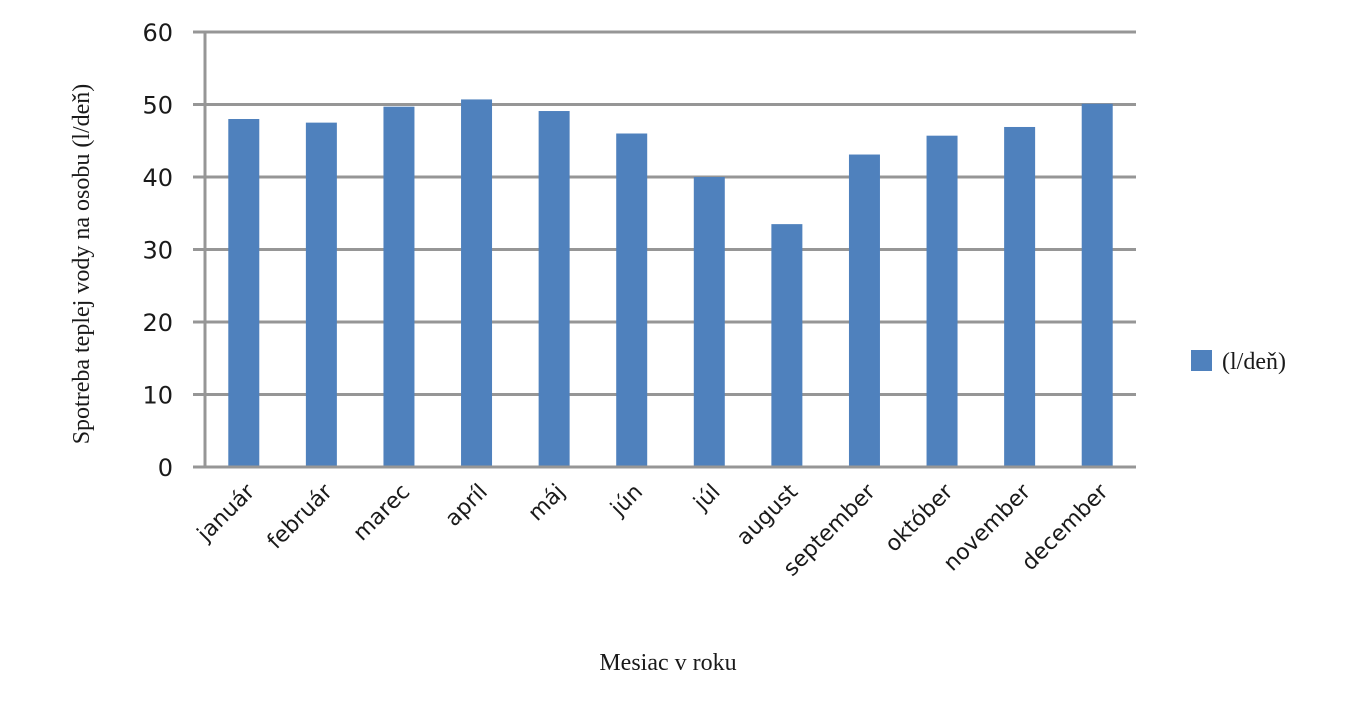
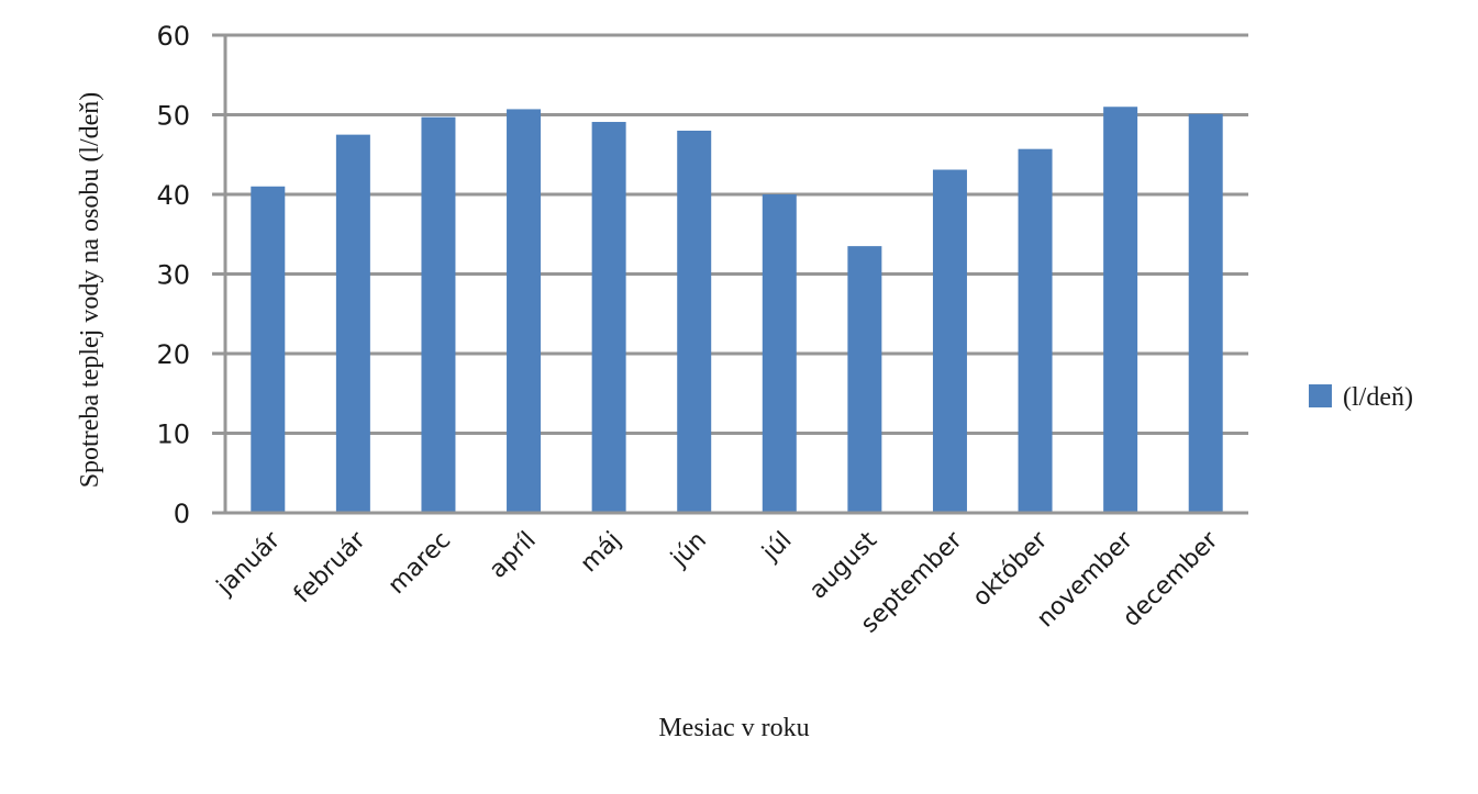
január: 48 -> 41
jún: 46 -> 48
november: 47 -> 51
